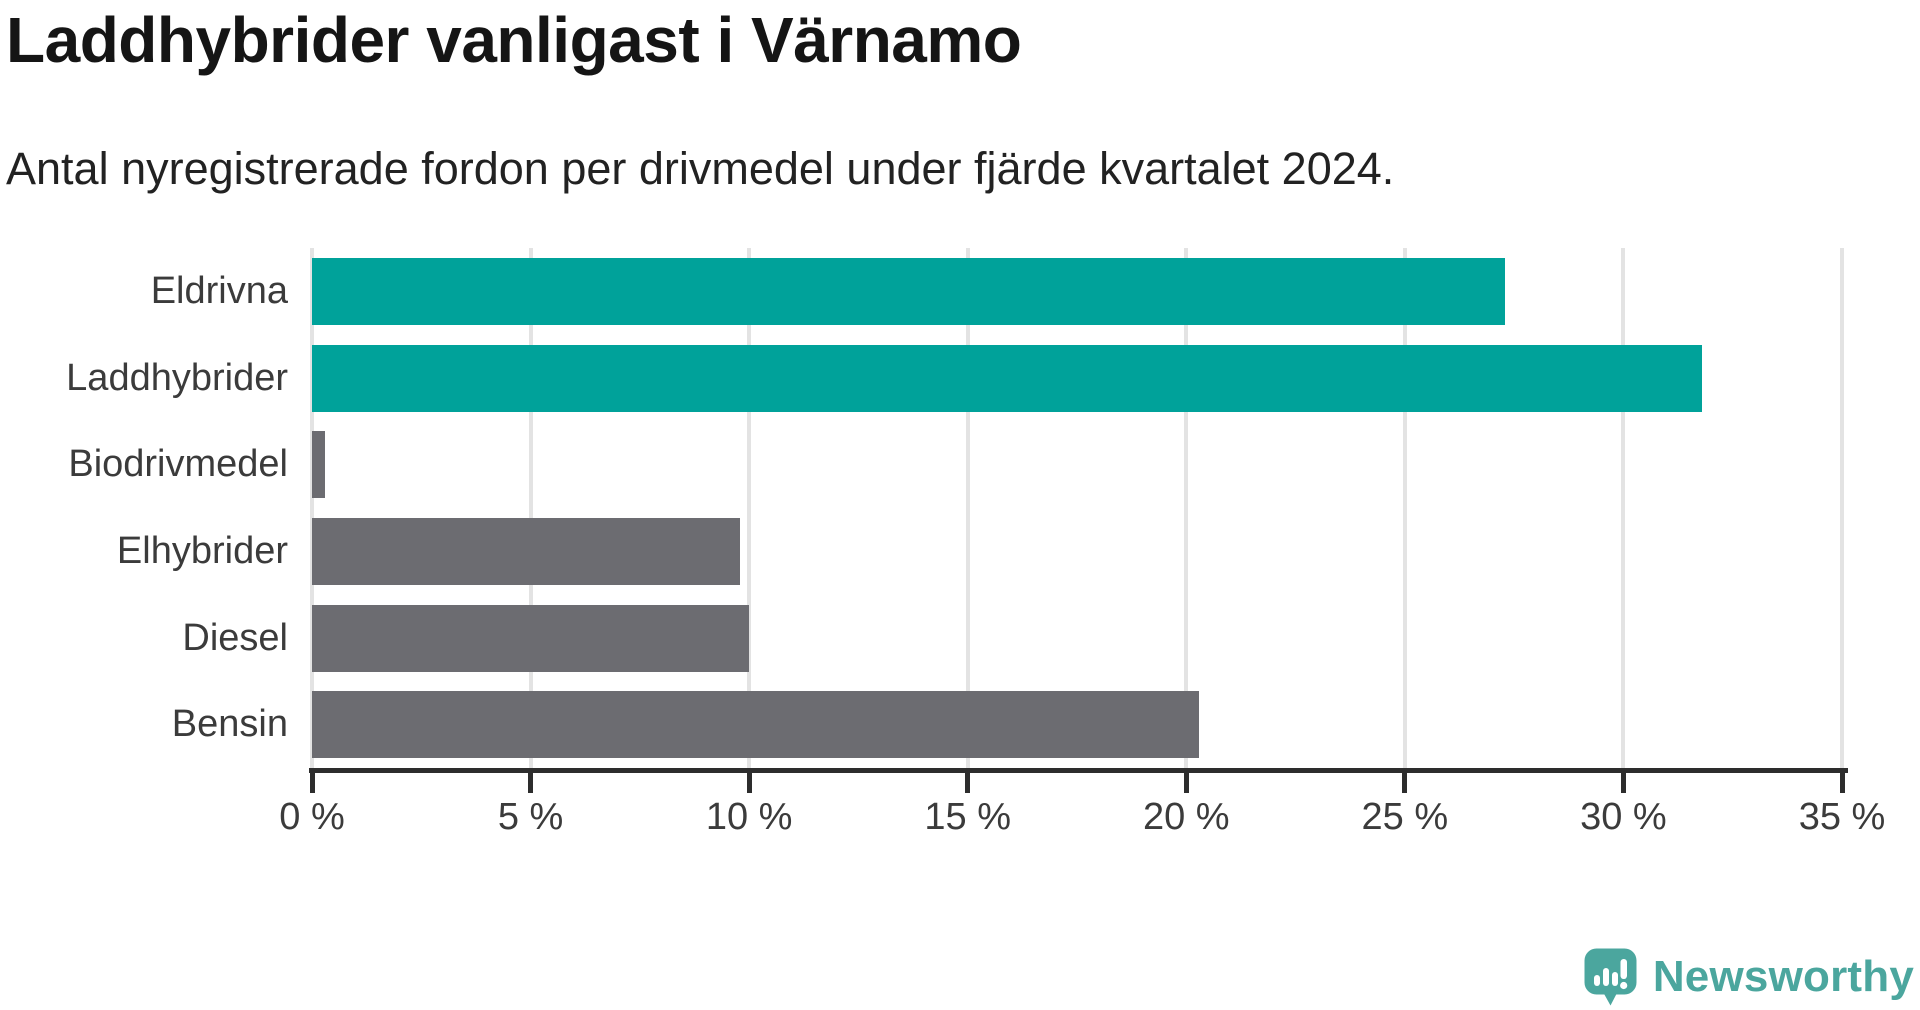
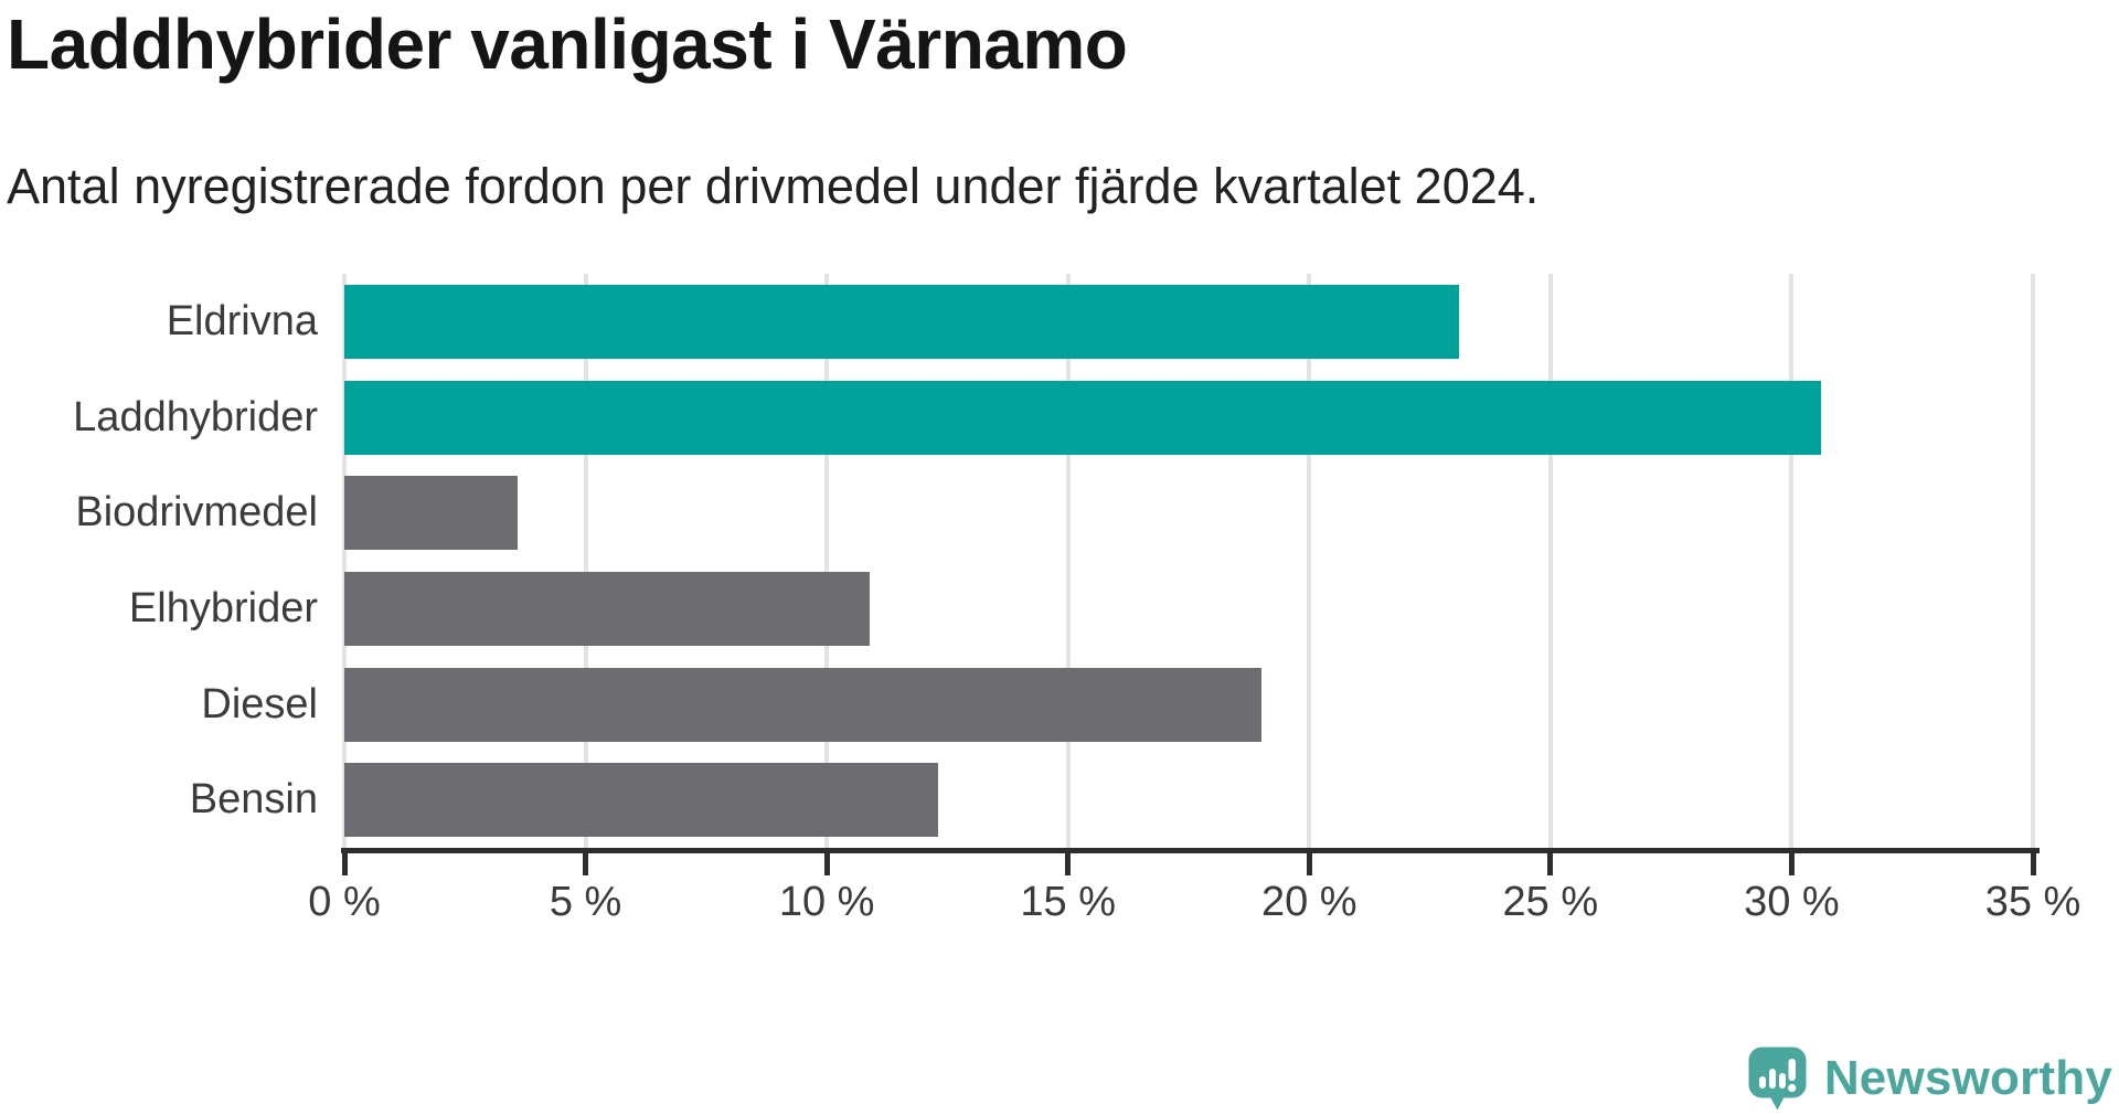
Eldrivna: 27.3% -> 23.1%
Laddhybrider: 31.8% -> 30.6%
Biodrivmedel: 0.3% -> 3.6%
Elhybrider: 9.8% -> 10.9%
Diesel: 10.0% -> 19.0%
Bensin: 20.3% -> 12.3%
